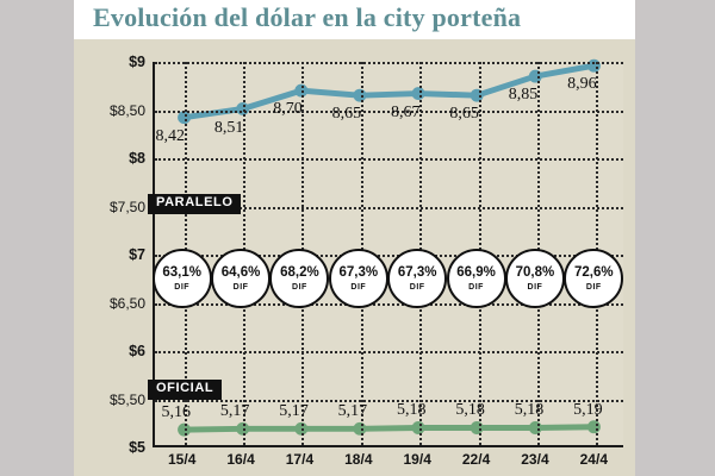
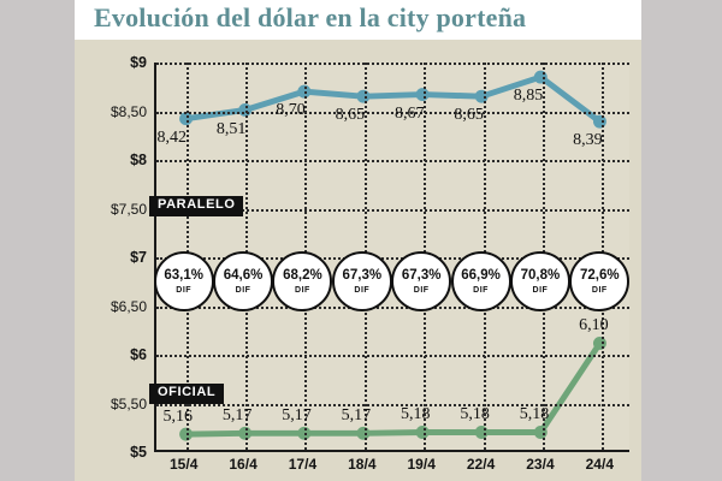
PARALELO/24/4: 8,96 -> 8,39
OFICIAL/24/4: 5,19 -> 6,10
